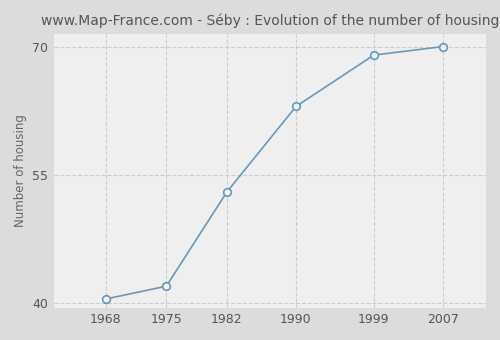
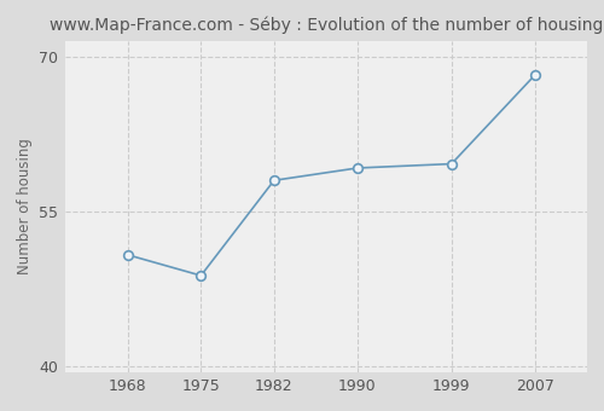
1968: 40.5 -> 50.8
1975: 42.0 -> 48.8
1982: 53.0 -> 58.0
1990: 63.0 -> 59.2
1999: 69.0 -> 59.6
2007: 70.0 -> 68.2
